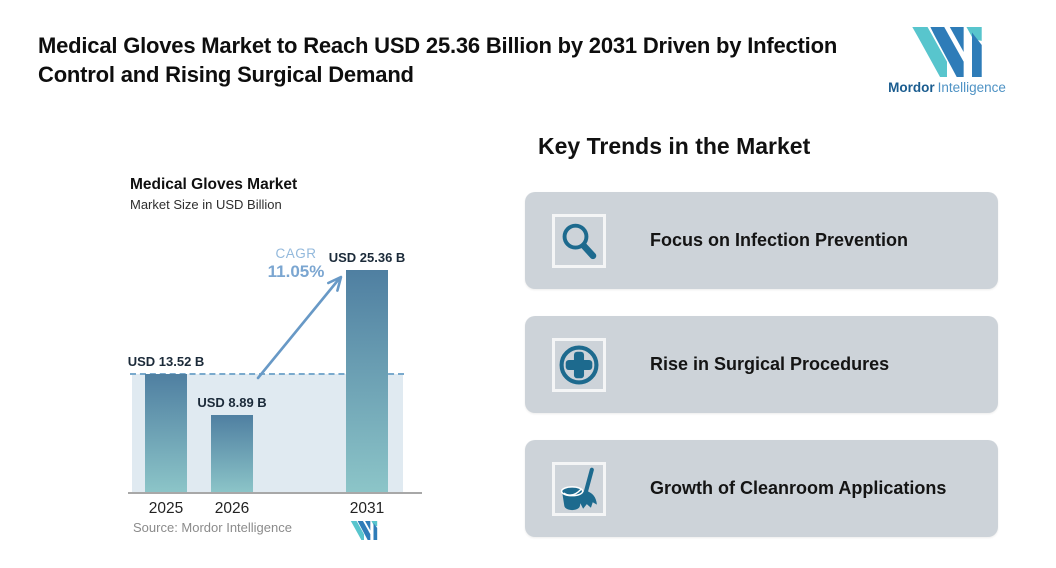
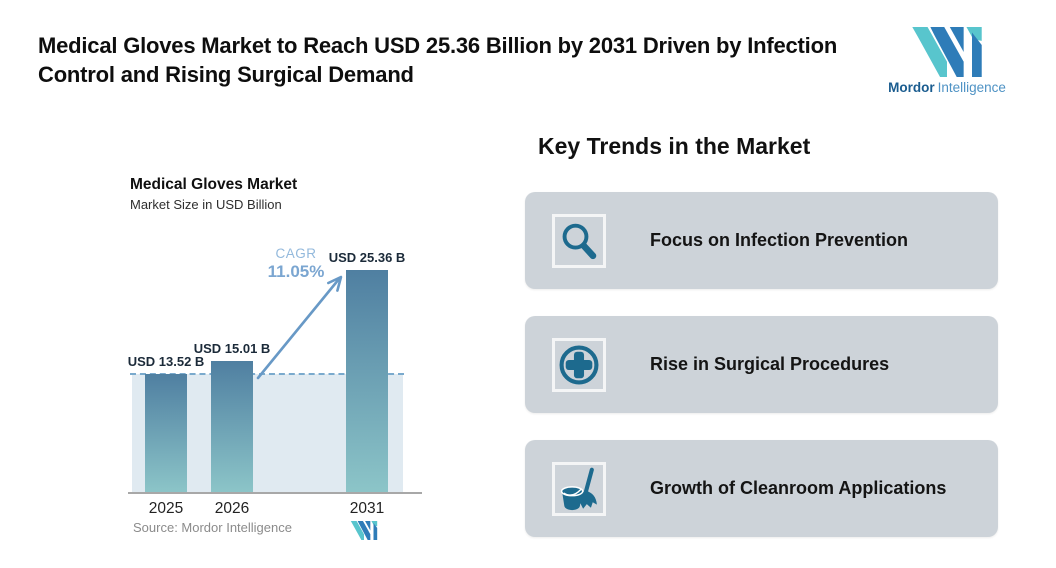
2026: 8.89 -> 15.01
